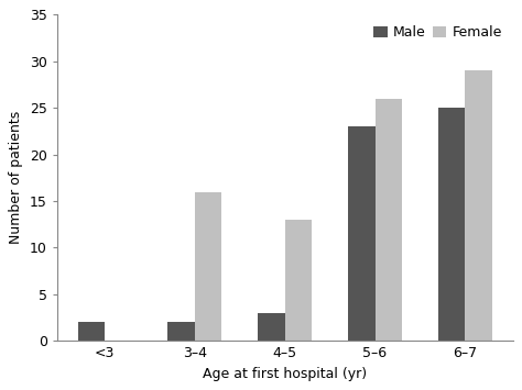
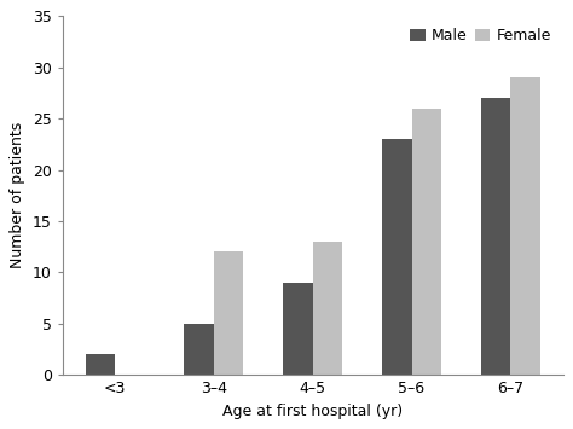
Male/3–4: 2 -> 5
Female/3–4: 16 -> 12
Male/4–5: 3 -> 9
Male/6–7: 25 -> 27
